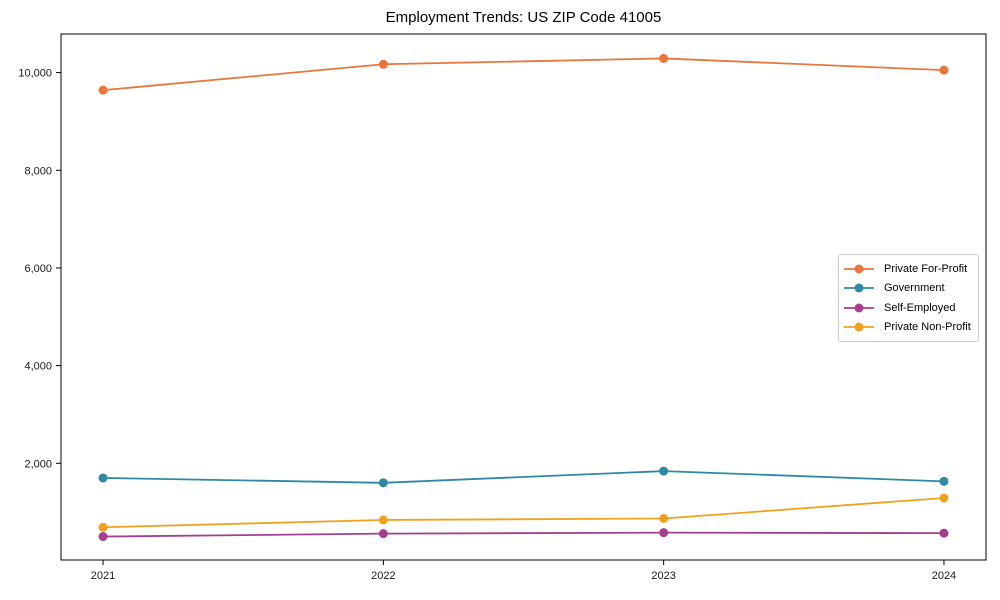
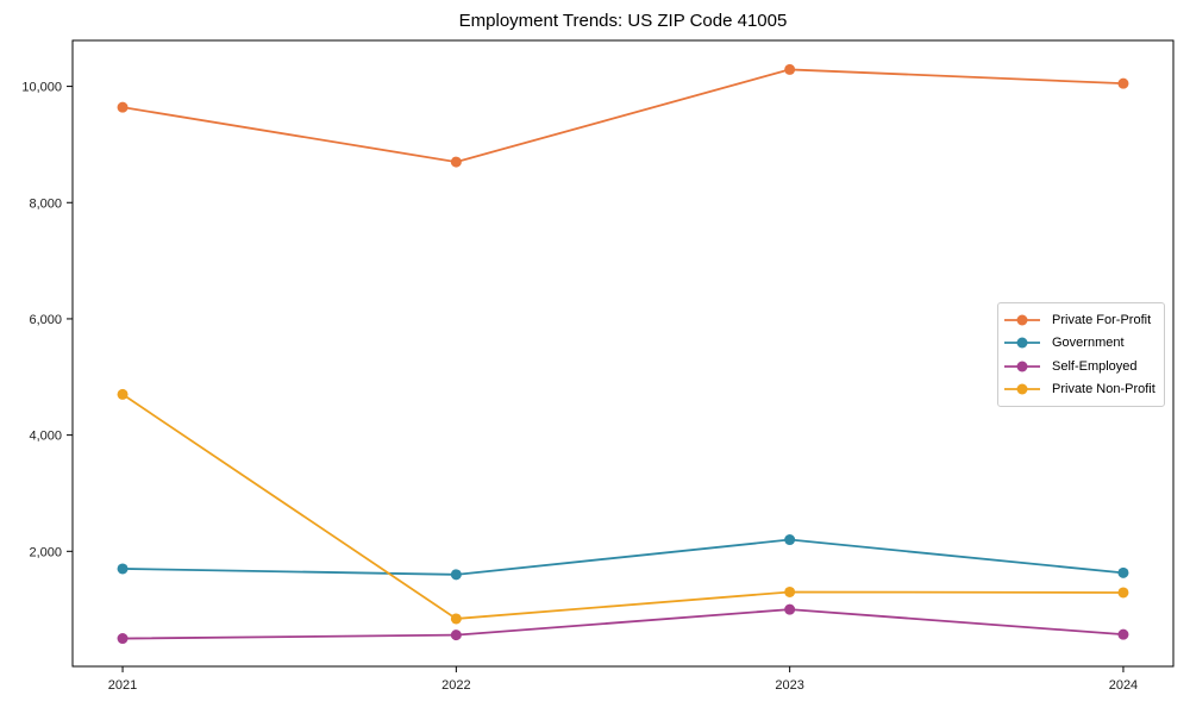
Private Non-Profit/2021: 700 -> 4700
Private For-Profit/2022: 10200 -> 8700
Government/2023: 1800 -> 2200
Self-Employed/2023: 600 -> 1000
Private Non-Profit/2023: 900 -> 1300
